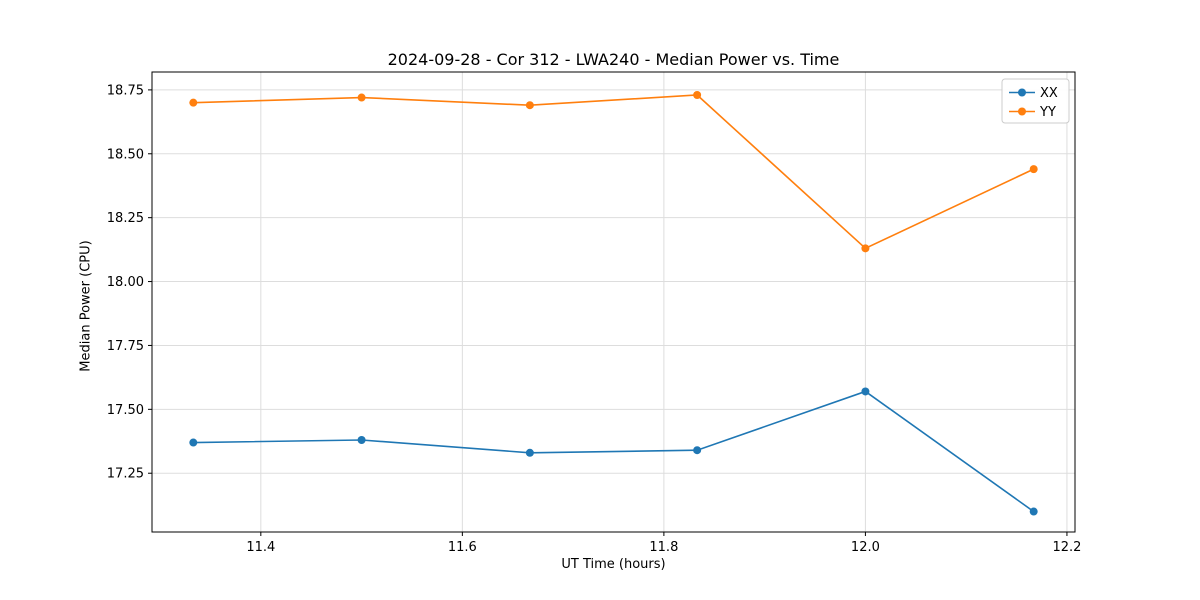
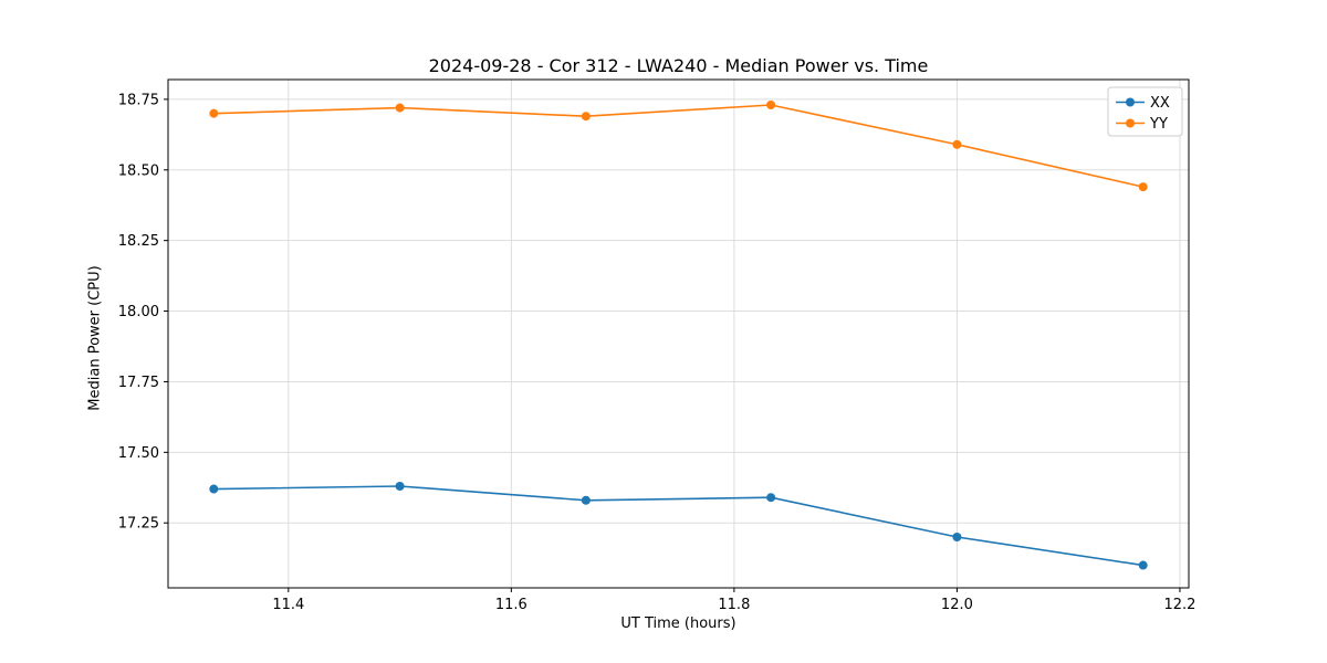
XX/12.0: 17.57 -> 17.20
YY/12.0: 18.13 -> 18.59
